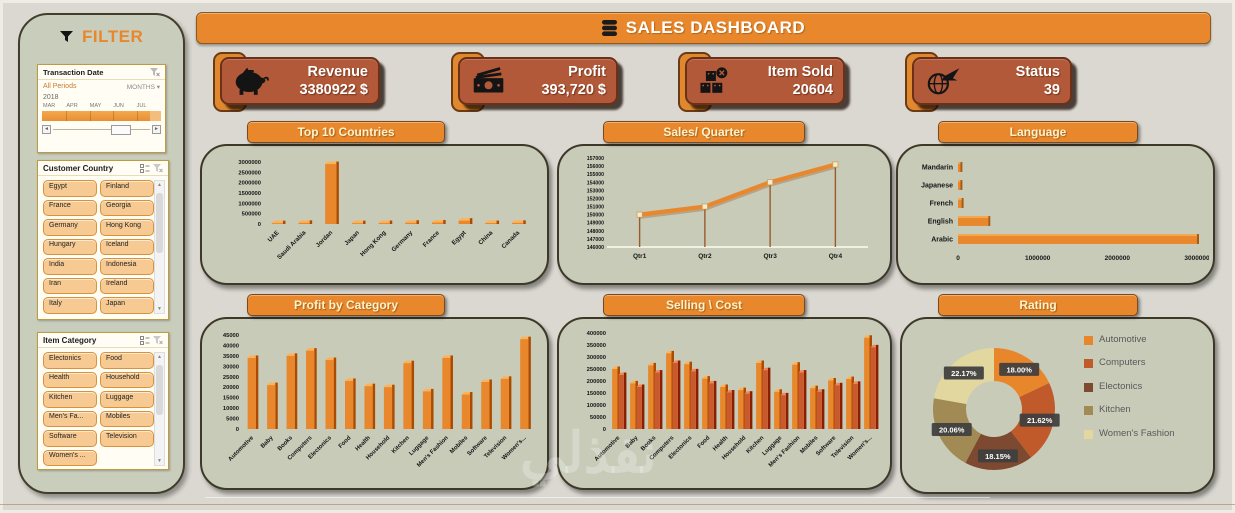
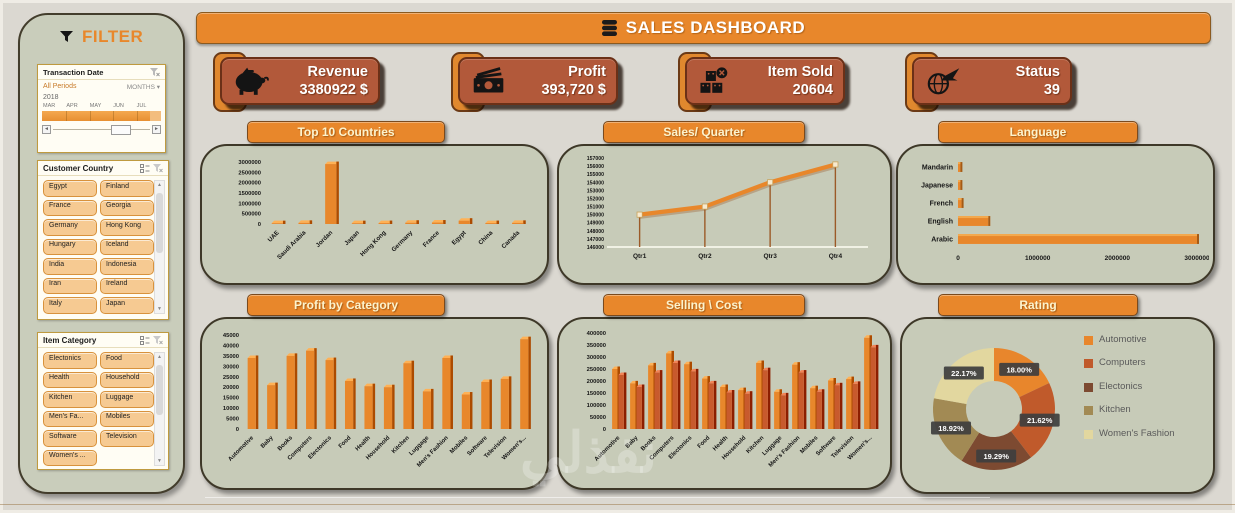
Rating/Electonics: 18.15% -> 19.29%
Rating/Kitchen: 20.06% -> 18.92%
